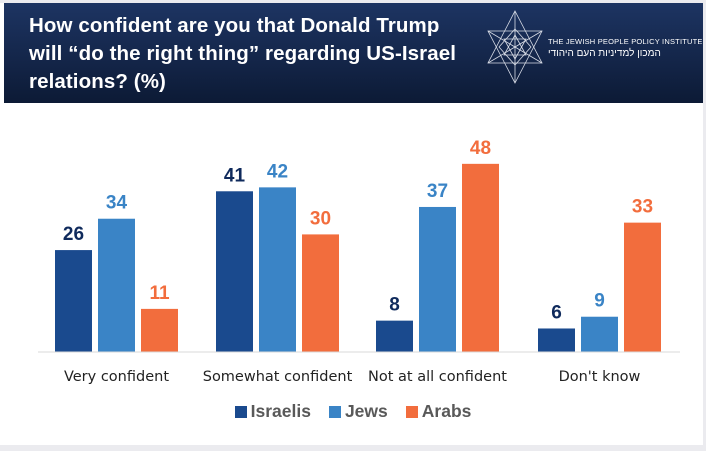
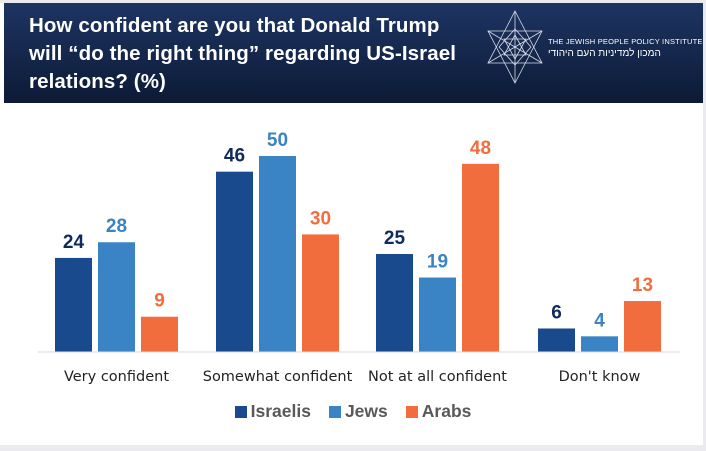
Israelis/Very confident: 26 -> 24
Jews/Very confident: 34 -> 28
Arabs/Very confident: 11 -> 9
Israelis/Somewhat confident: 41 -> 46
Jews/Somewhat confident: 42 -> 50
Israelis/Not at all confident: 8 -> 25
Jews/Not at all confident: 37 -> 19
Jews/Don't know: 9 -> 4
Arabs/Don't know: 33 -> 13
